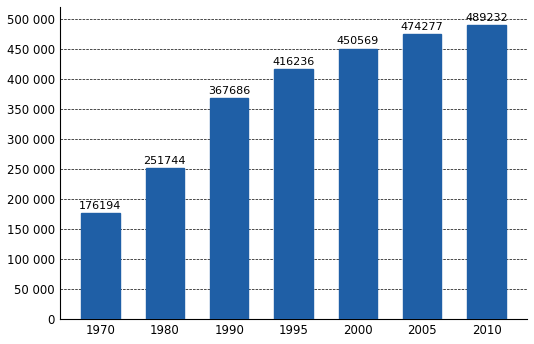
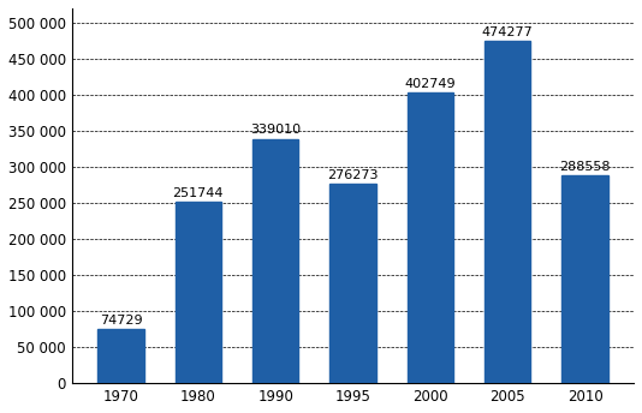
1970: 176194 -> 74729
1990: 367686 -> 339010
1995: 416236 -> 276273
2000: 450569 -> 402749
2010: 489232 -> 288558
